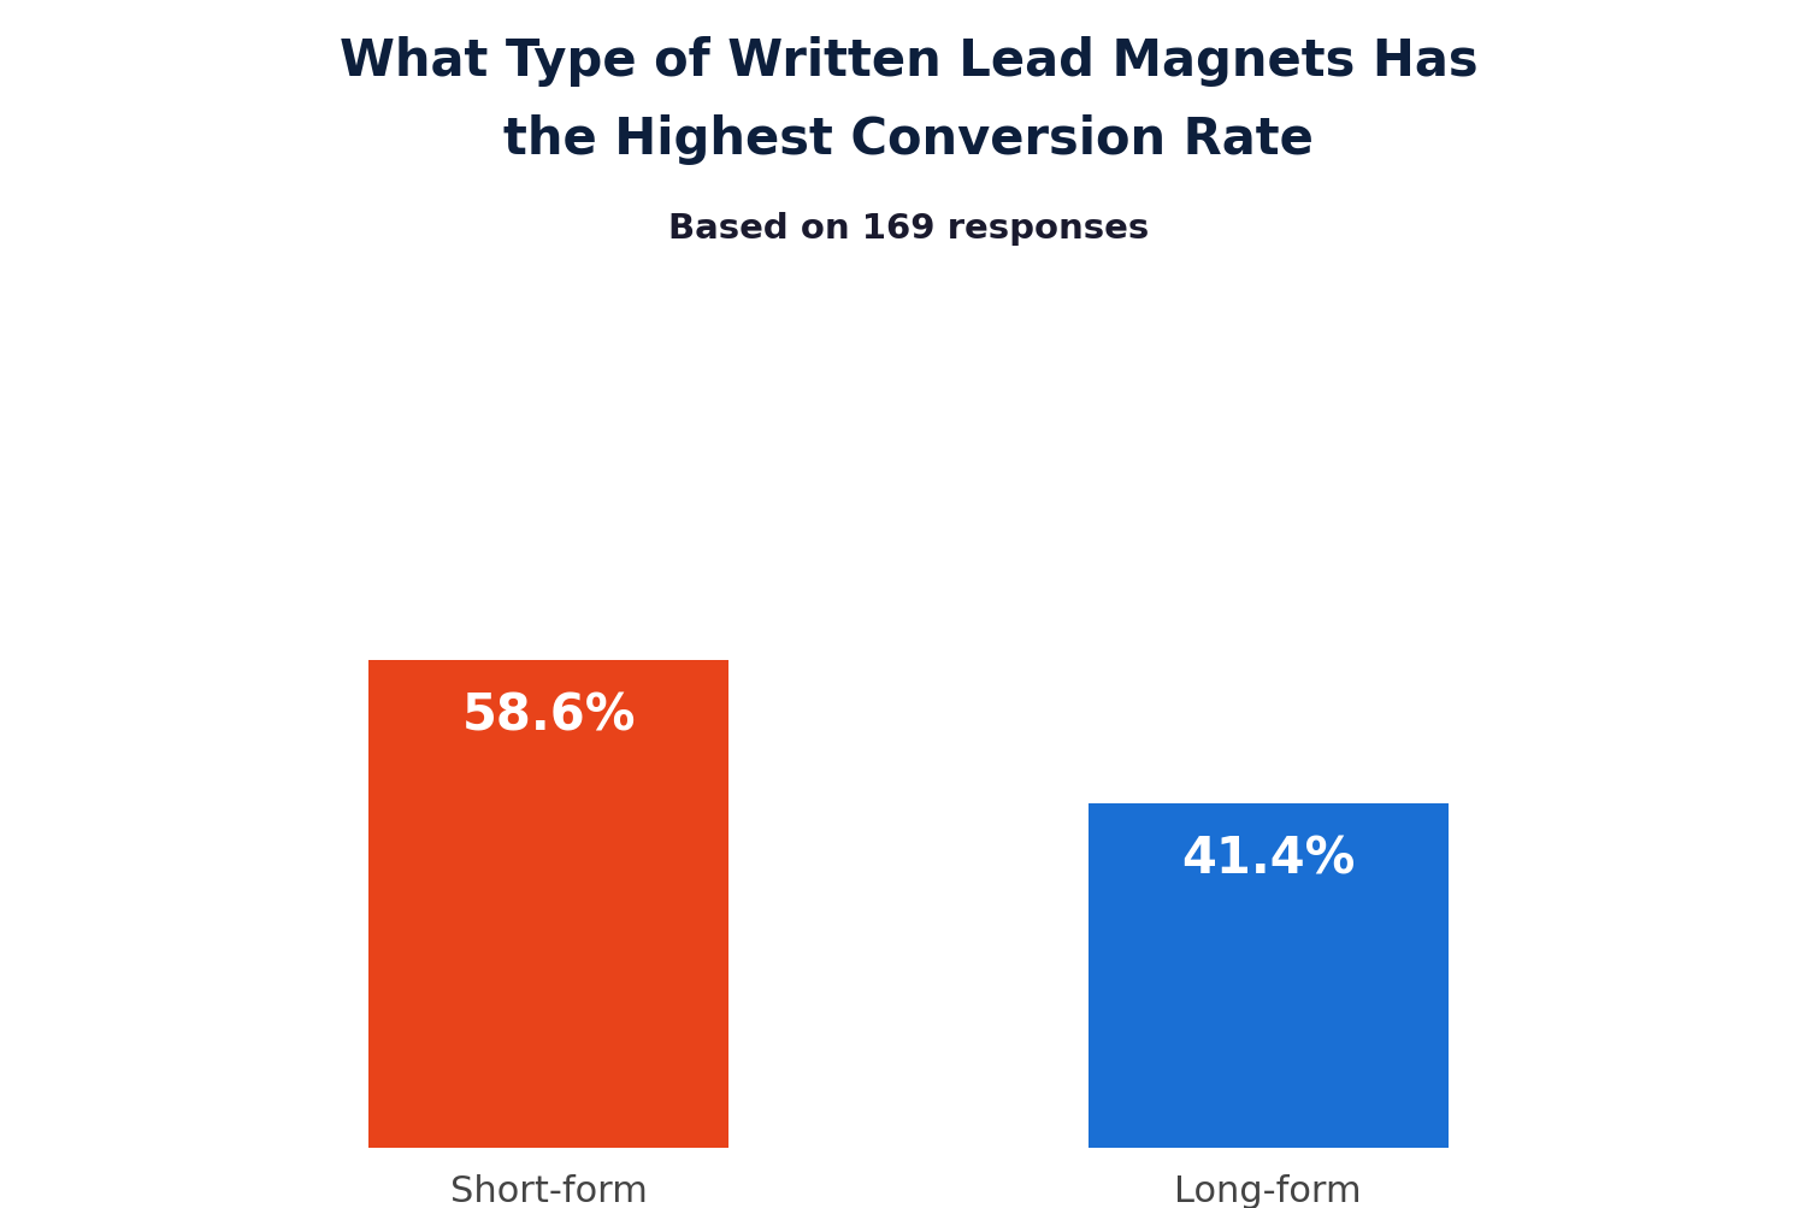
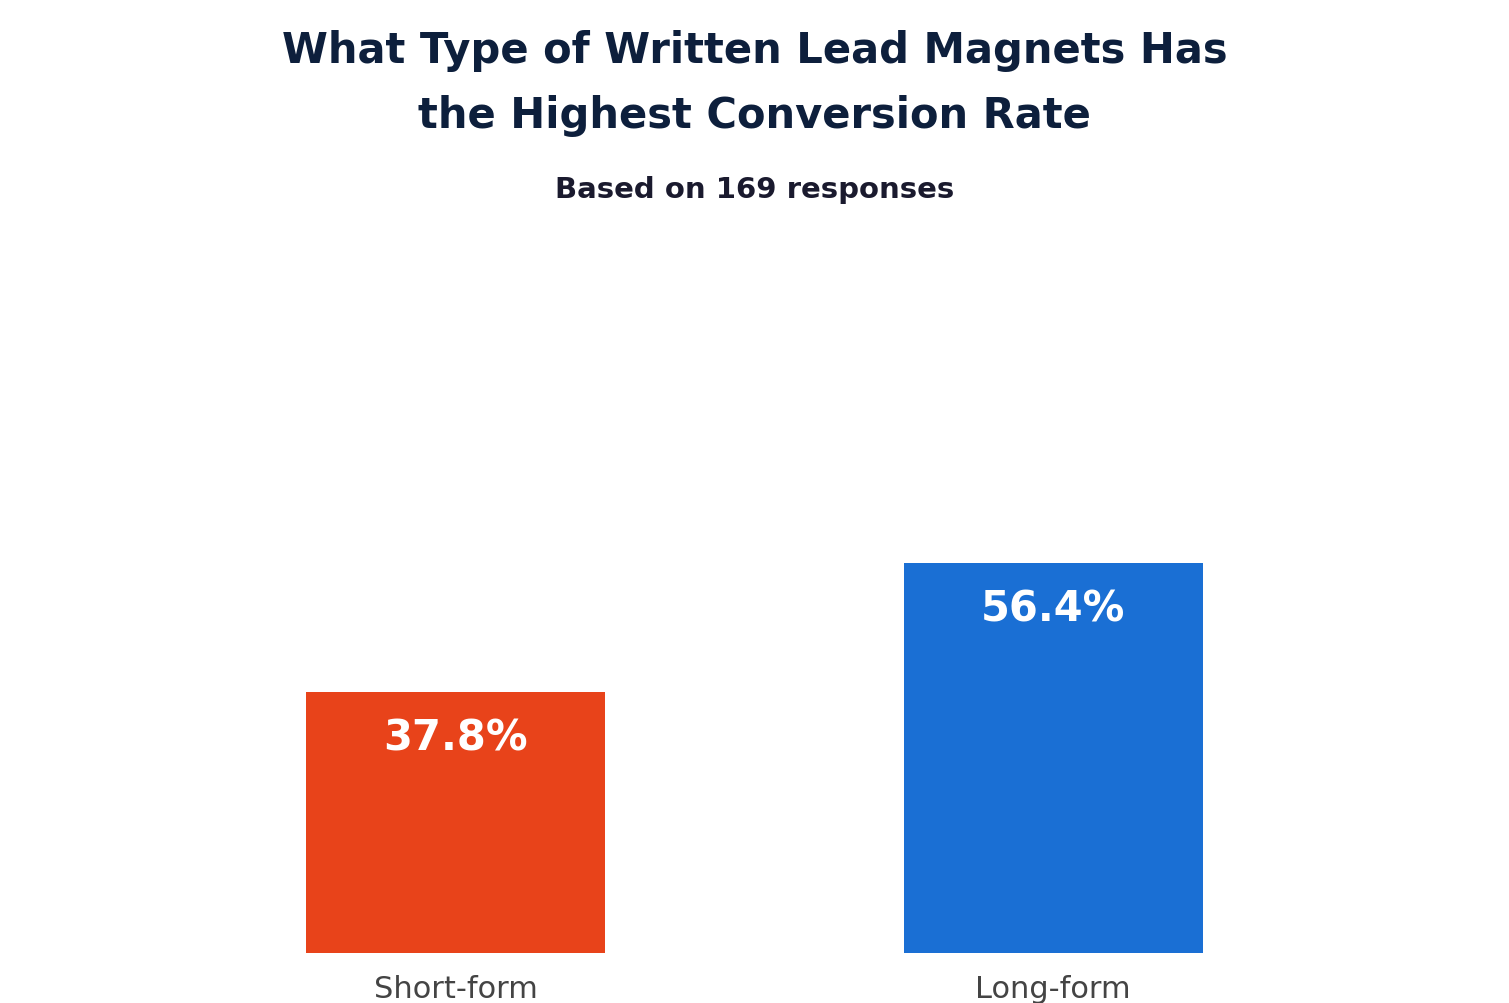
Short-form: 58.6% -> 37.8%
Long-form: 41.4% -> 56.4%
